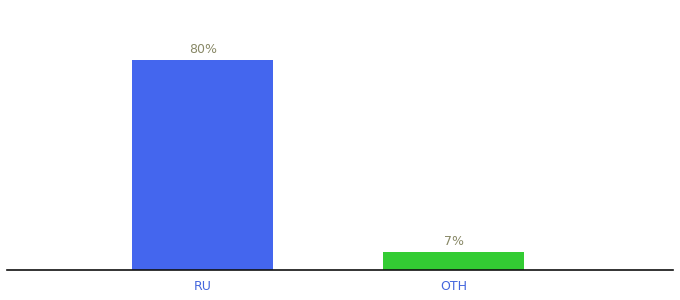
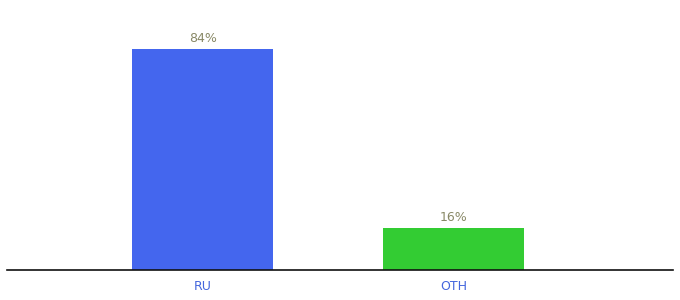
RU: 80% -> 84%
OTH: 7% -> 16%
